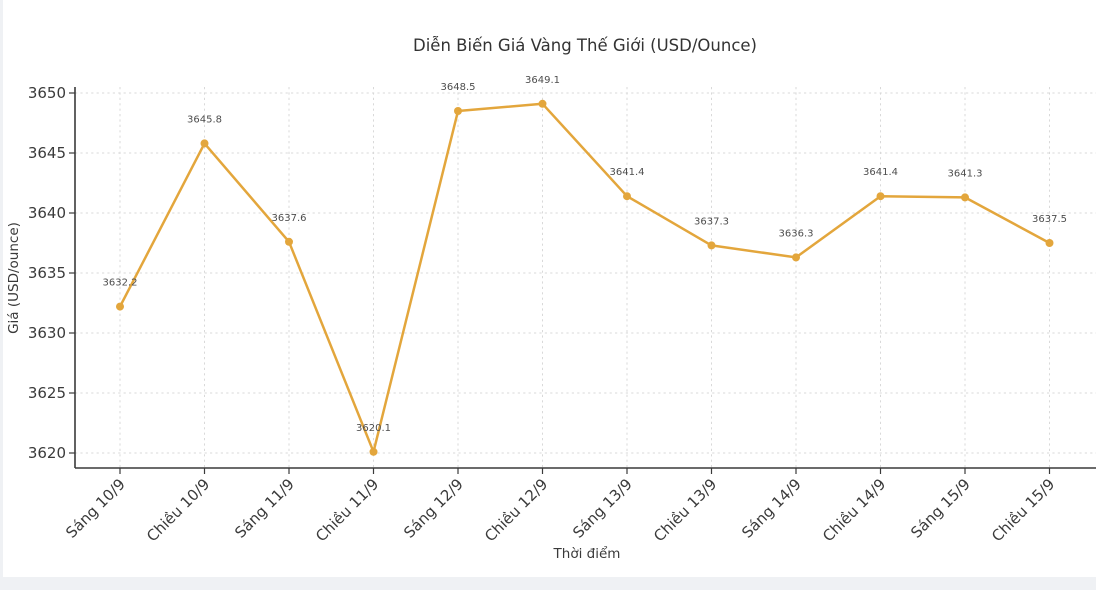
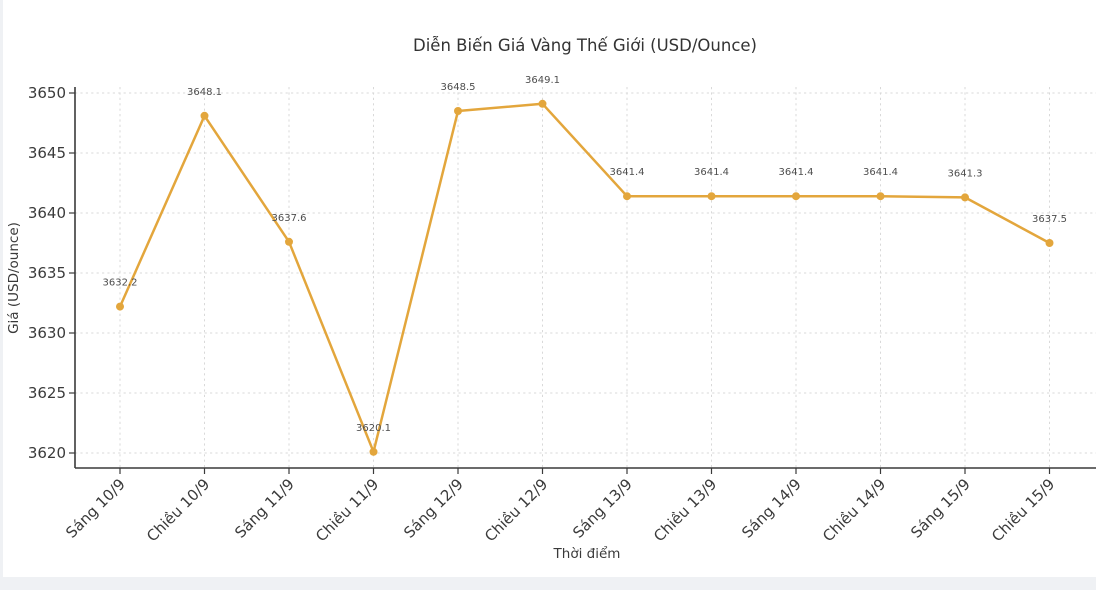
Chiều 10/9: 3645.8 -> 3648.1
Chiều 13/9: 3637.3 -> 3641.4
Sáng 14/9: 3636.3 -> 3641.4
